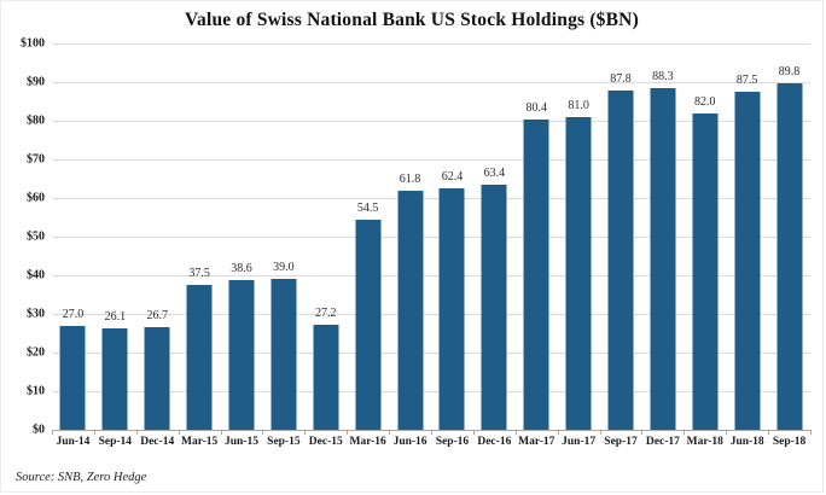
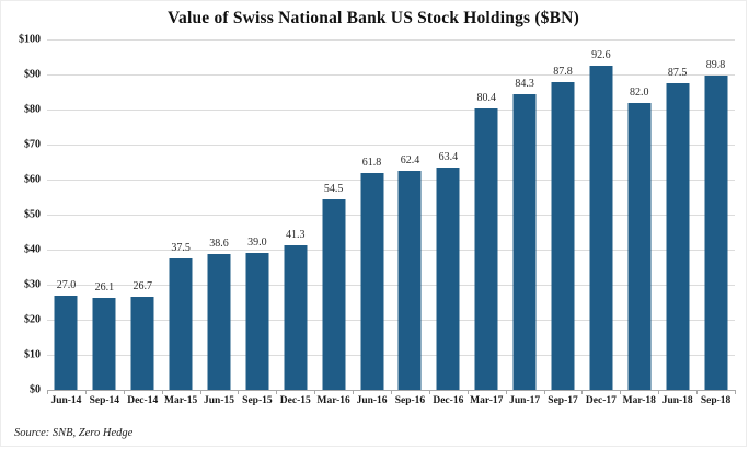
Dec-15: 27.2 -> 41.3
Jun-17: 81.0 -> 84.3
Dec-17: 88.3 -> 92.6
